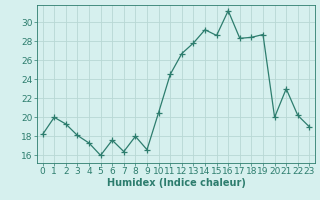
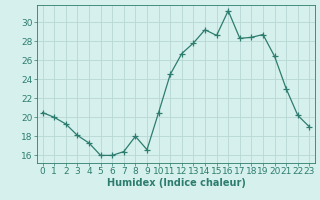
0: 18.2 -> 20.5
6: 17.6 -> 16.0
20: 20.0 -> 26.4
